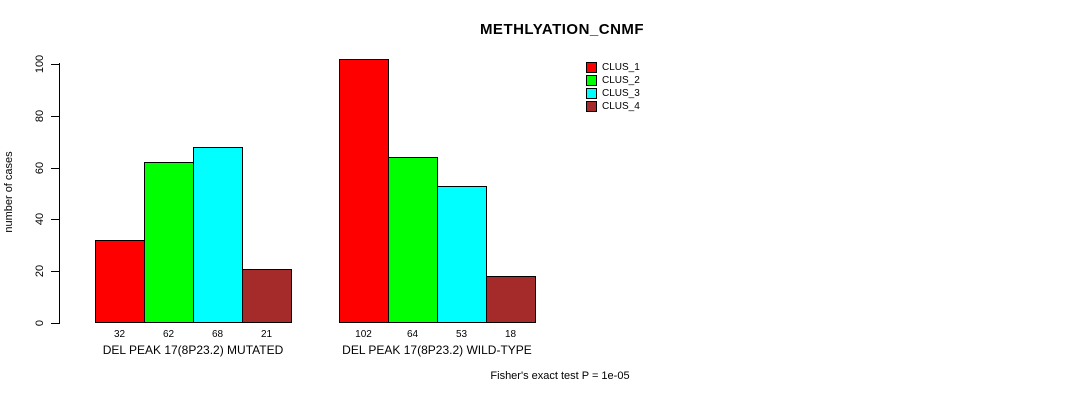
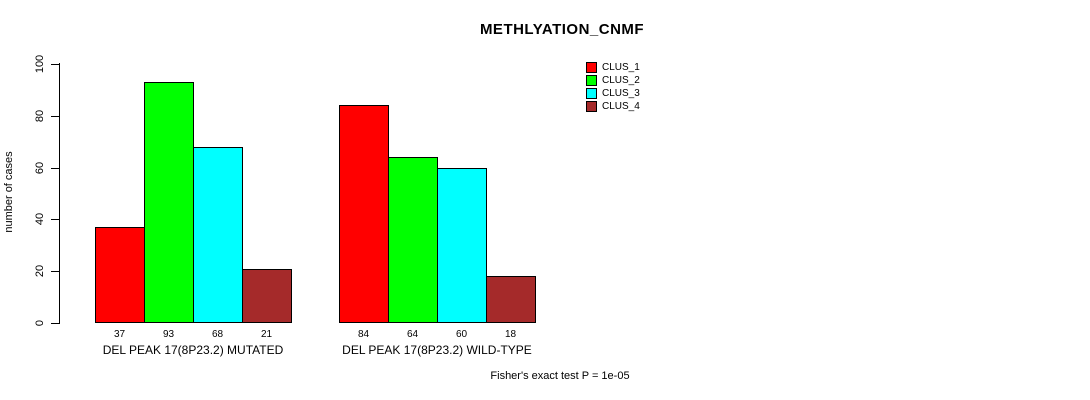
CLUS_1/DEL PEAK 17(8P23.2) MUTATED: 32 -> 37
CLUS_2/DEL PEAK 17(8P23.2) MUTATED: 62 -> 93
CLUS_1/DEL PEAK 17(8P23.2) WILD-TYPE: 102 -> 84
CLUS_3/DEL PEAK 17(8P23.2) WILD-TYPE: 53 -> 60
